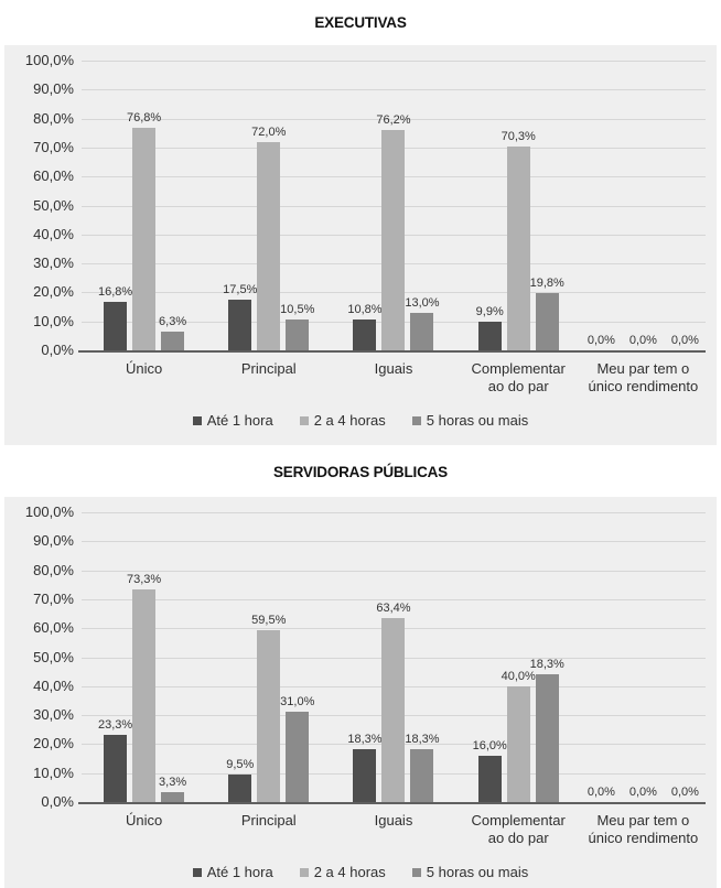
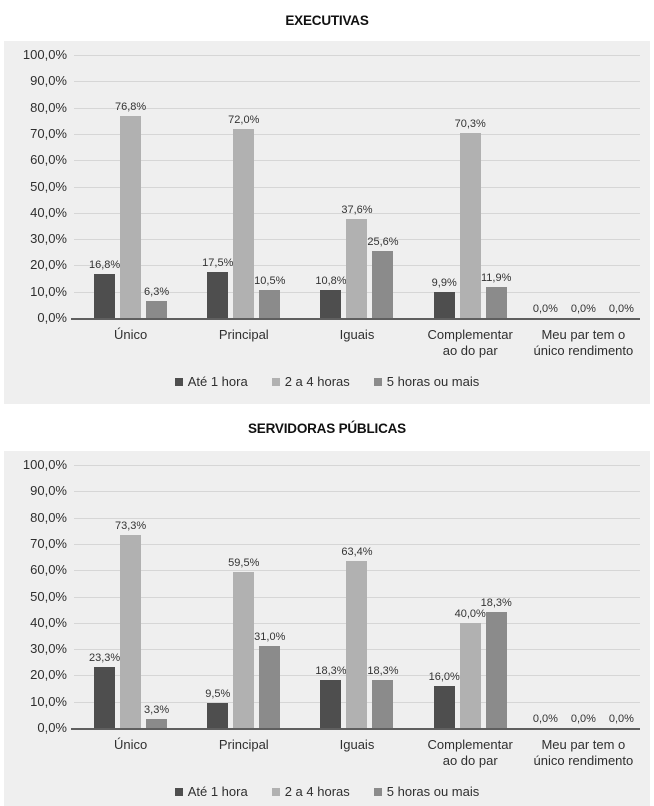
EXECUTIVAS/2 a 4 horas/Iguais: 76,2% -> 37,6%
EXECUTIVAS/5 horas ou mais/Iguais: 13,0% -> 25,6%
EXECUTIVAS/5 horas ou mais/Complementar ao do par: 19,8% -> 11,9%
